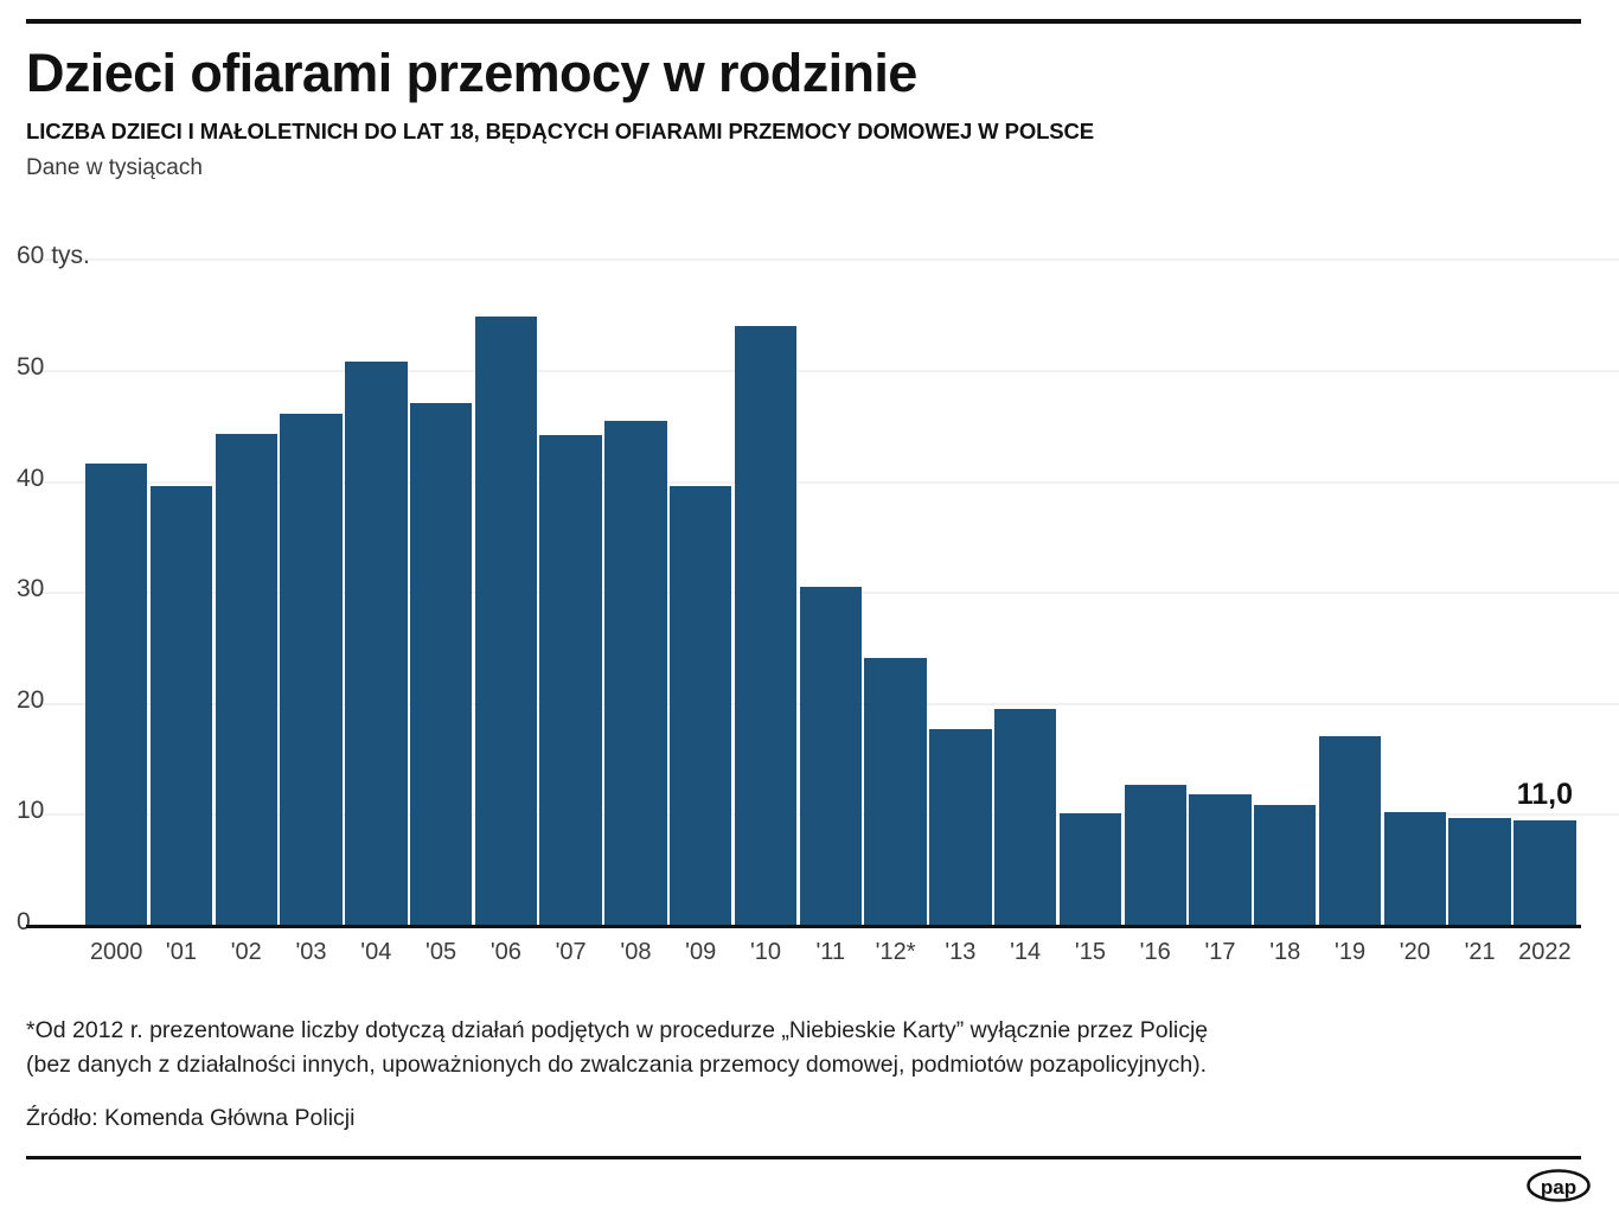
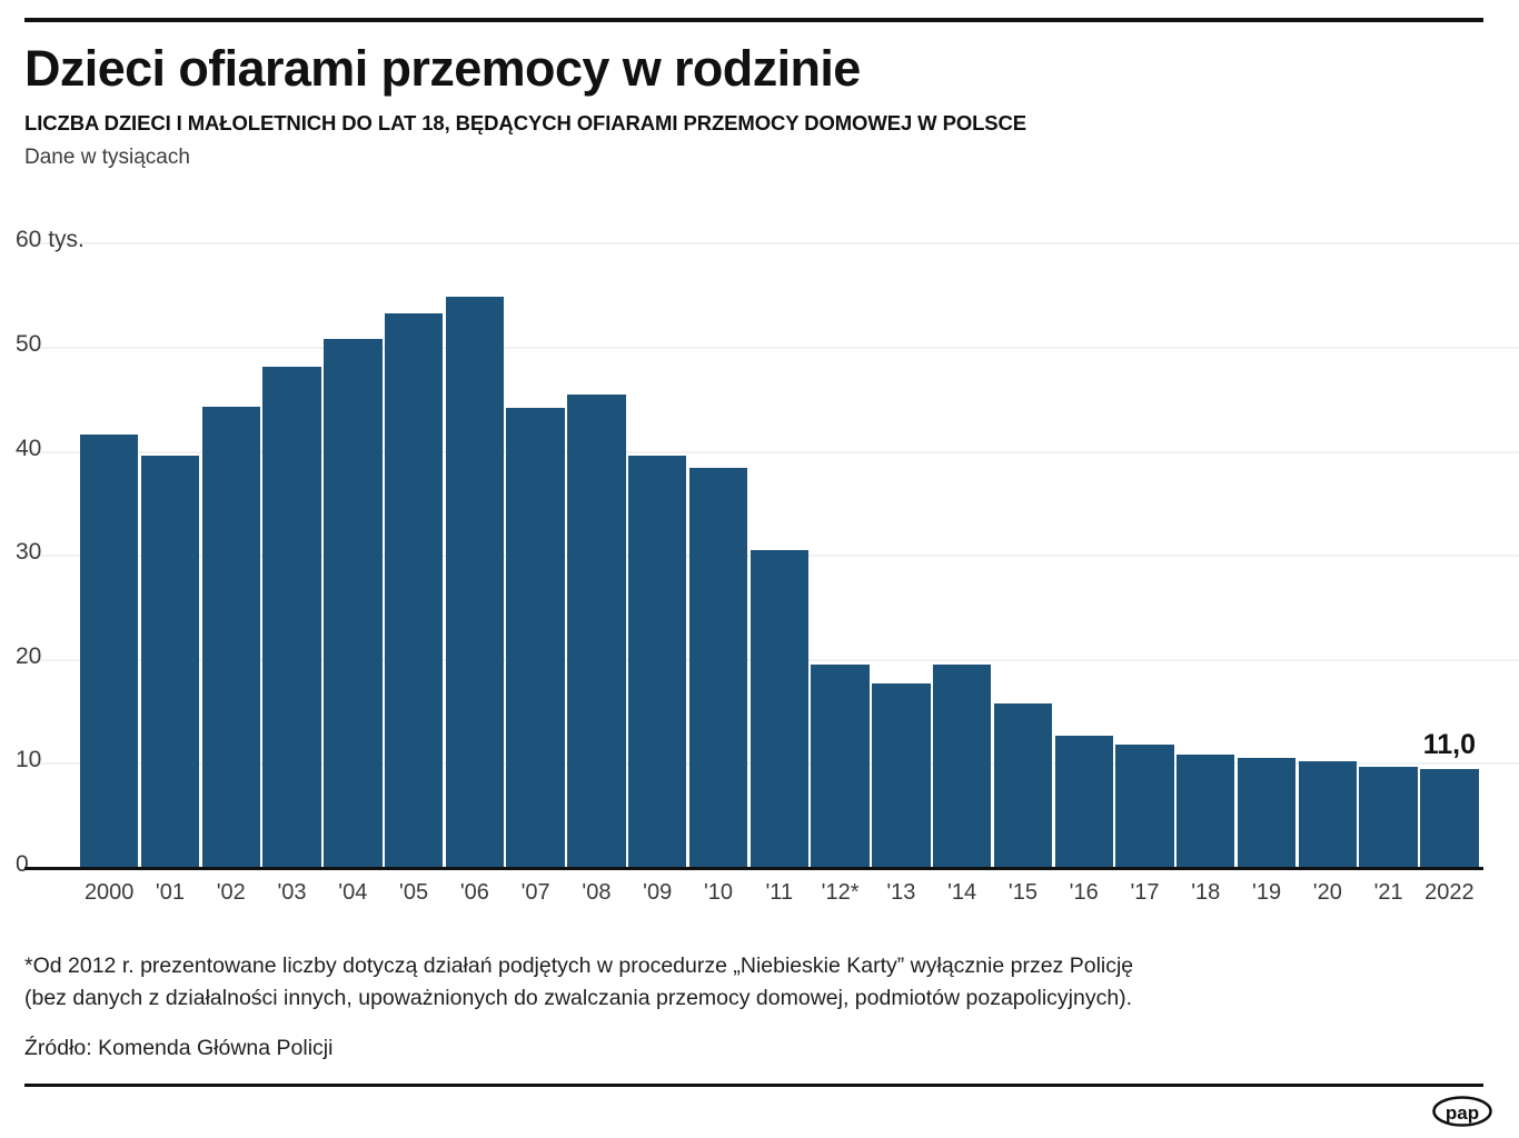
'03: 46 -> 48
'05: 47 -> 53
'10: 54 -> 38
'12*: 24 -> 19
'15: 10 -> 16
'19: 17 -> 10
